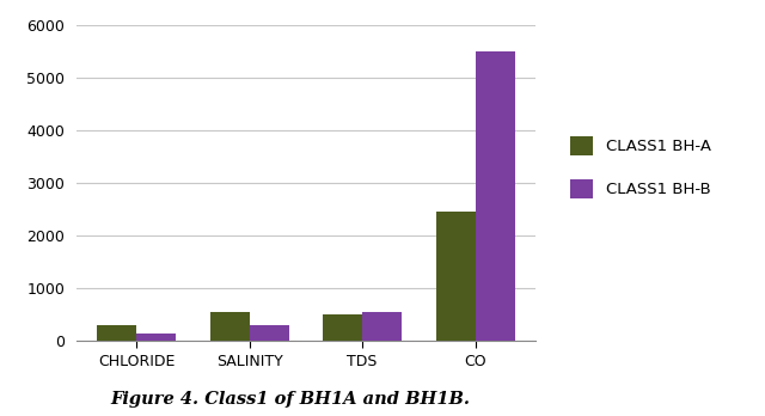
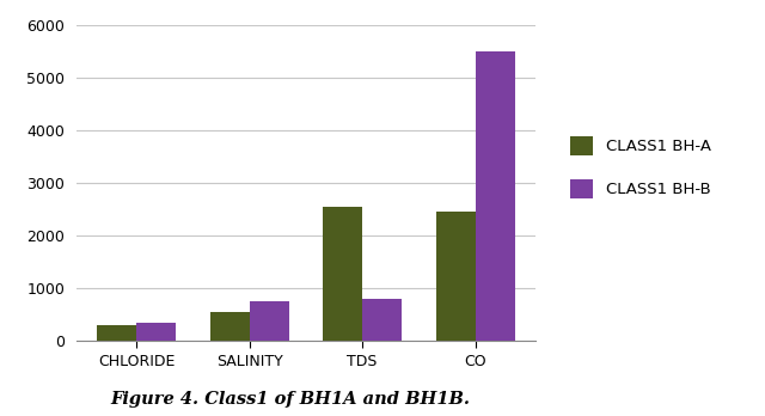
CLASS1 BH-B/CHLORIDE: 150 -> 350
CLASS1 BH-B/SALINITY: 300 -> 750
CLASS1 BH-A/TDS: 500 -> 2550
CLASS1 BH-B/TDS: 550 -> 800
